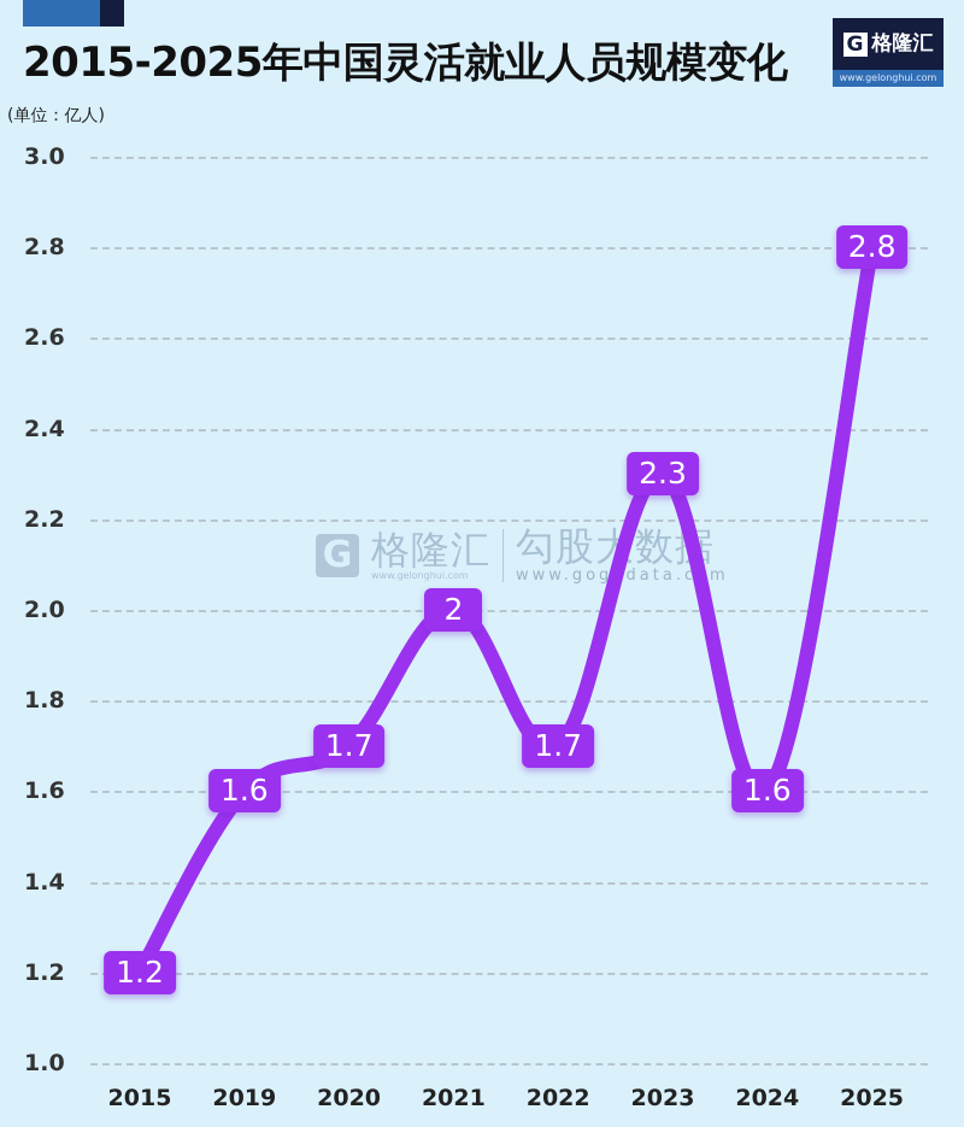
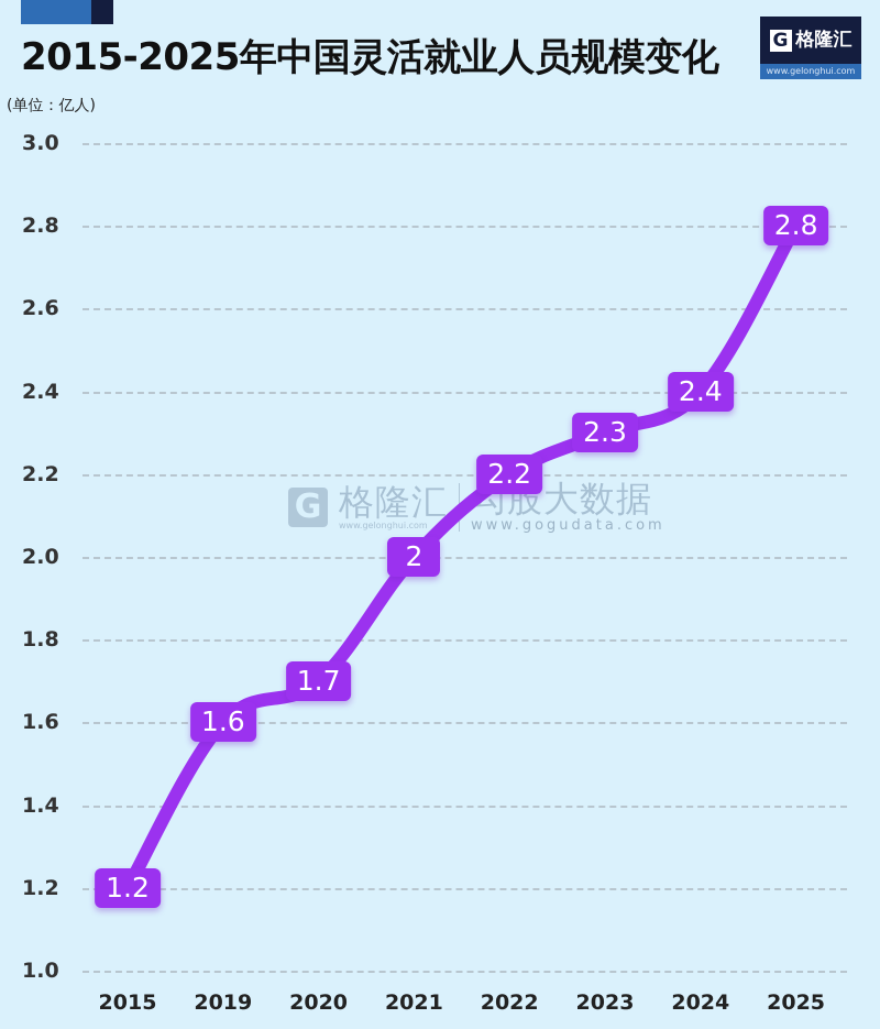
2022: 1.7 -> 2.2
2024: 1.6 -> 2.4
